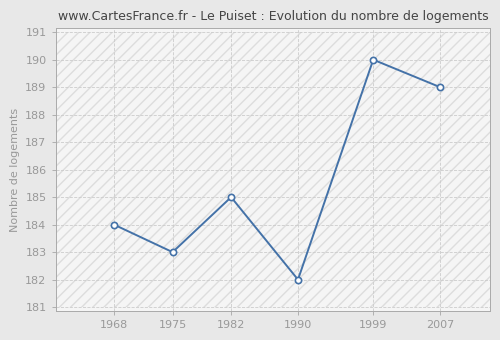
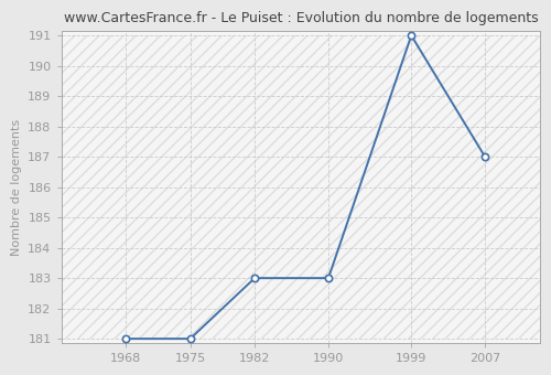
1968: 184 -> 181
1975: 183 -> 181
1982: 185 -> 183
1990: 182 -> 183
1999: 190 -> 191
2007: 189 -> 187
